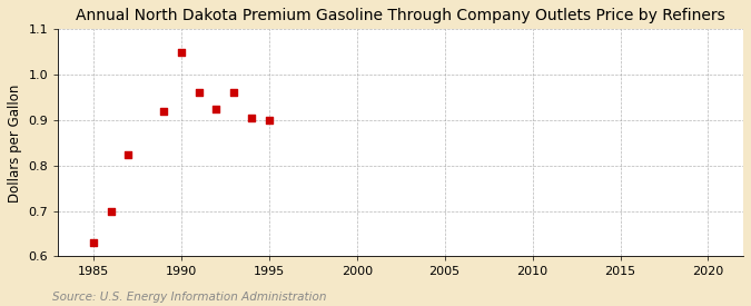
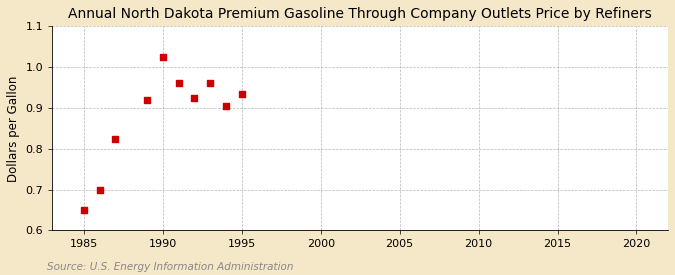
1985: 0.630 -> 0.650
1990: 1.050 -> 1.025
1995: 0.900 -> 0.935
